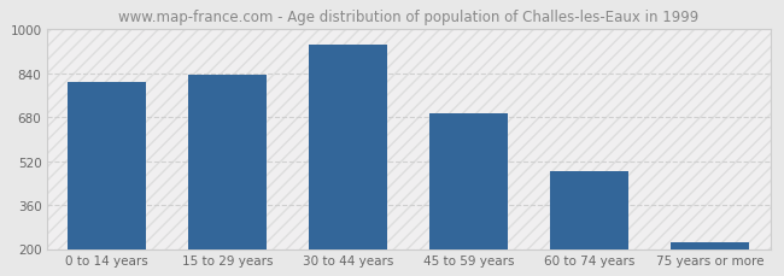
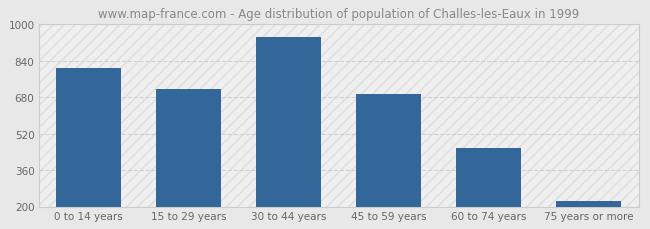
15 to 29 years: 835 -> 715
60 to 74 years: 485 -> 455
